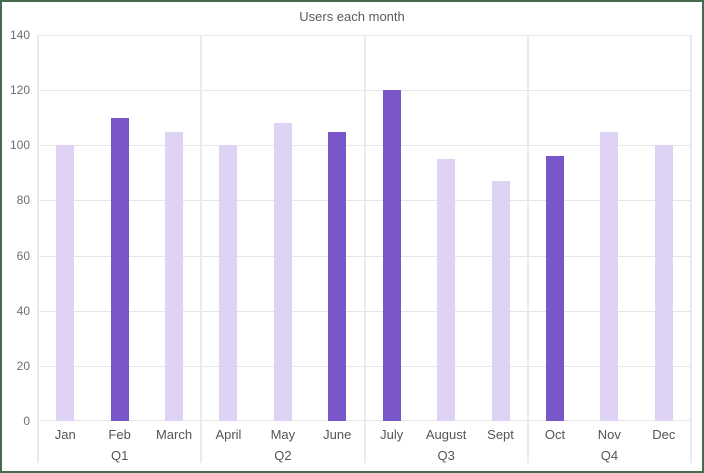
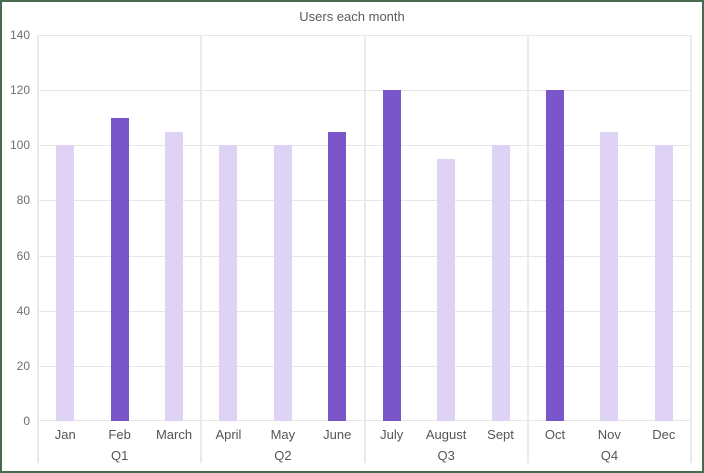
May: 108 -> 100
Sept: 87 -> 100
Oct: 96 -> 120
